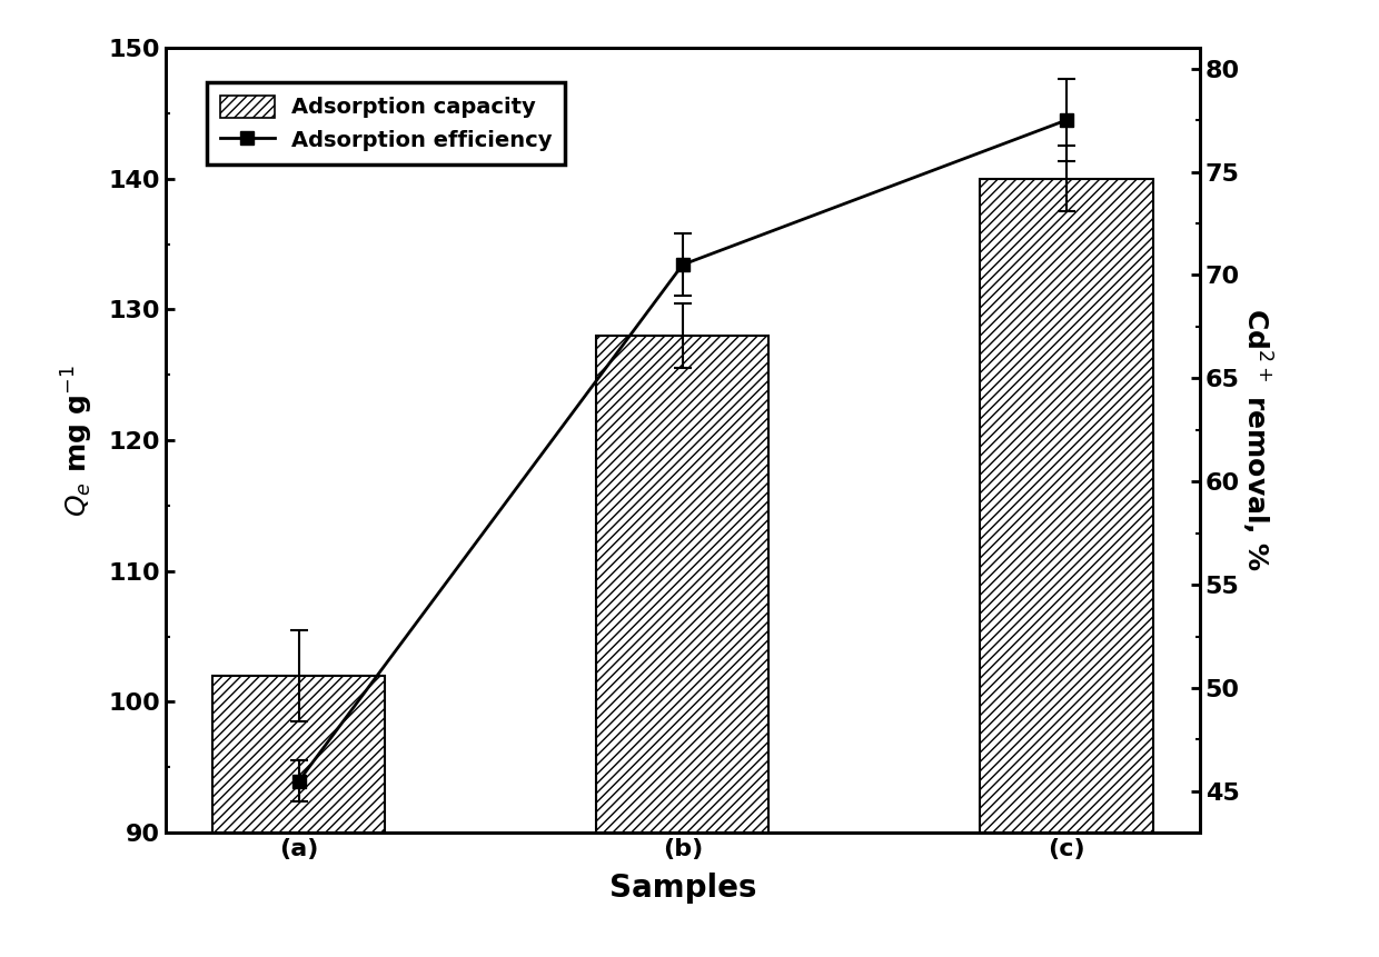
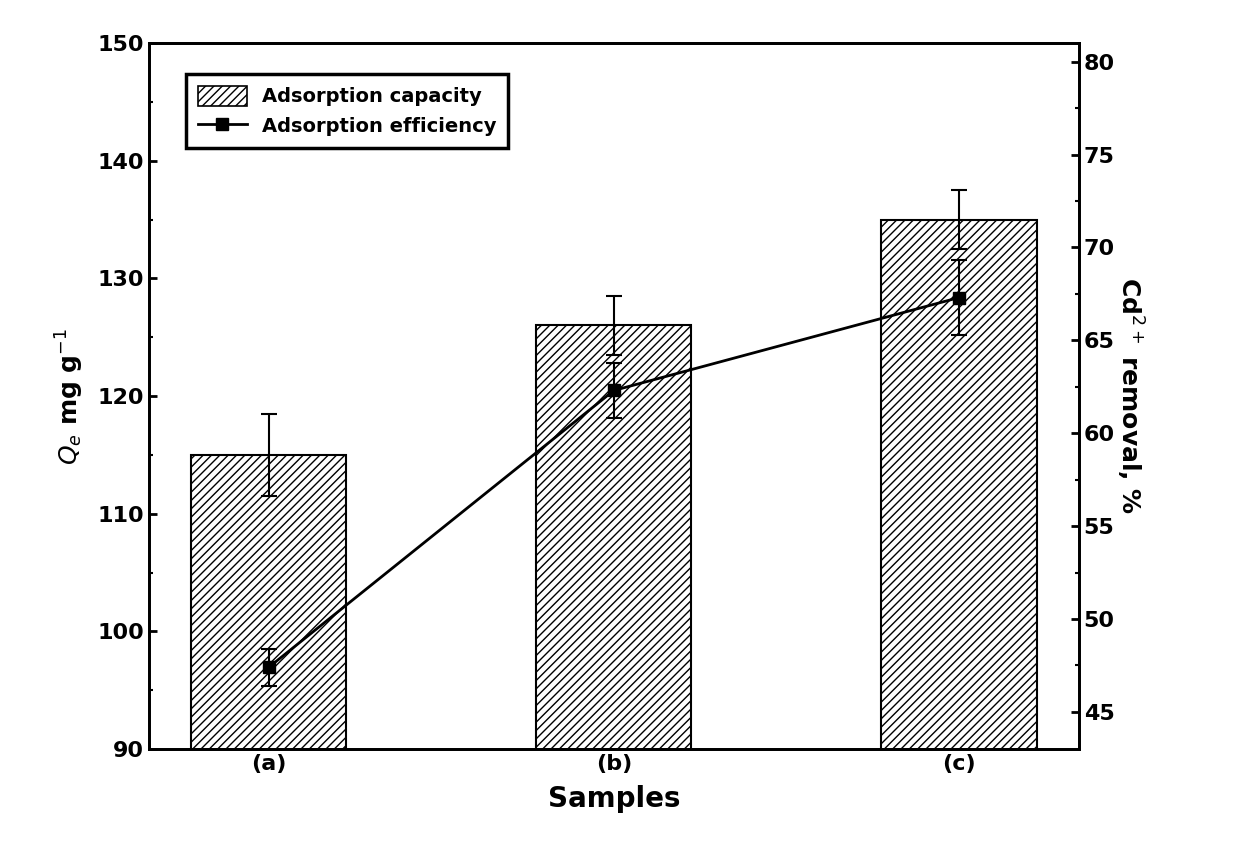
Adsorption capacity/(a): 102 -> 115
Adsorption efficiency/(a): 45.5 -> 47.4
Adsorption capacity/(b): 128 -> 126
Adsorption efficiency/(b): 70.5 -> 62.3
Adsorption capacity/(c): 140 -> 135
Adsorption efficiency/(c): 77.5 -> 67.3
